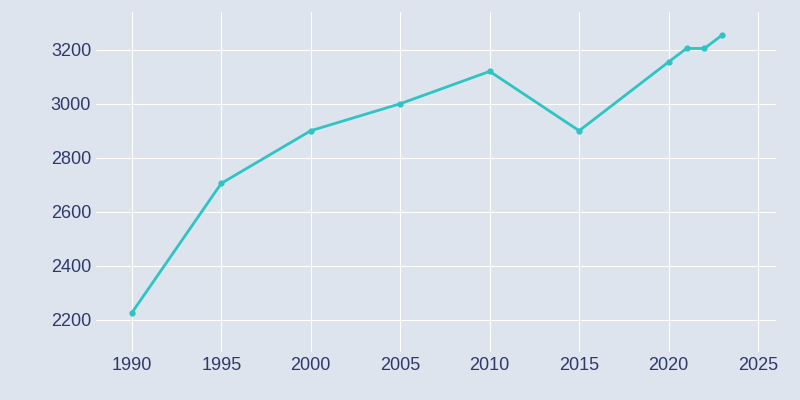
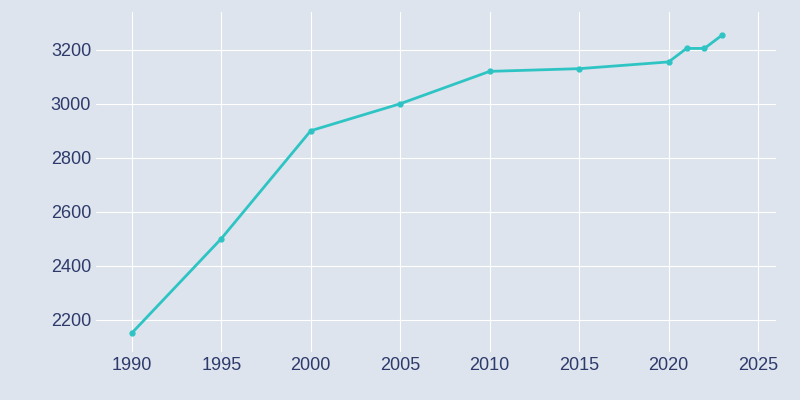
1990: 2225 -> 2150
1995: 2705 -> 2500
2015: 2900 -> 3130
